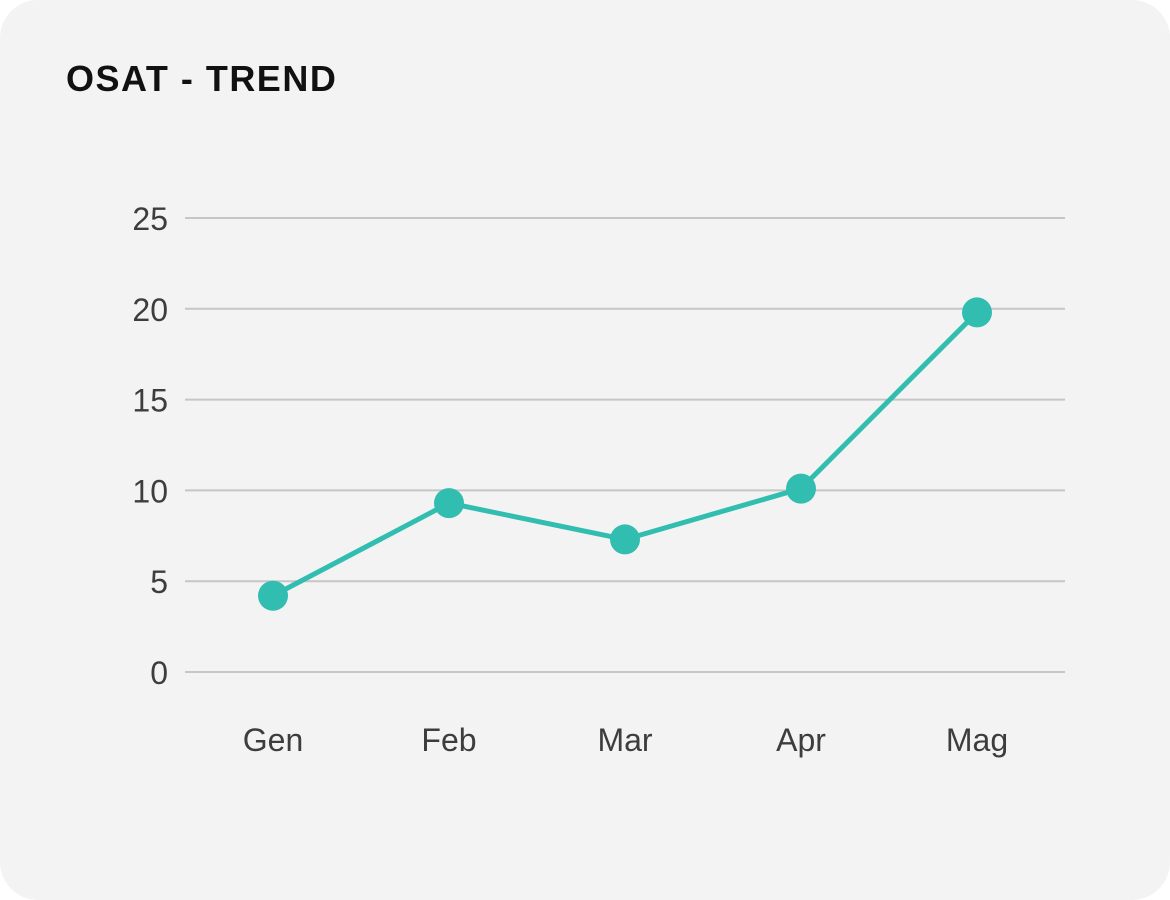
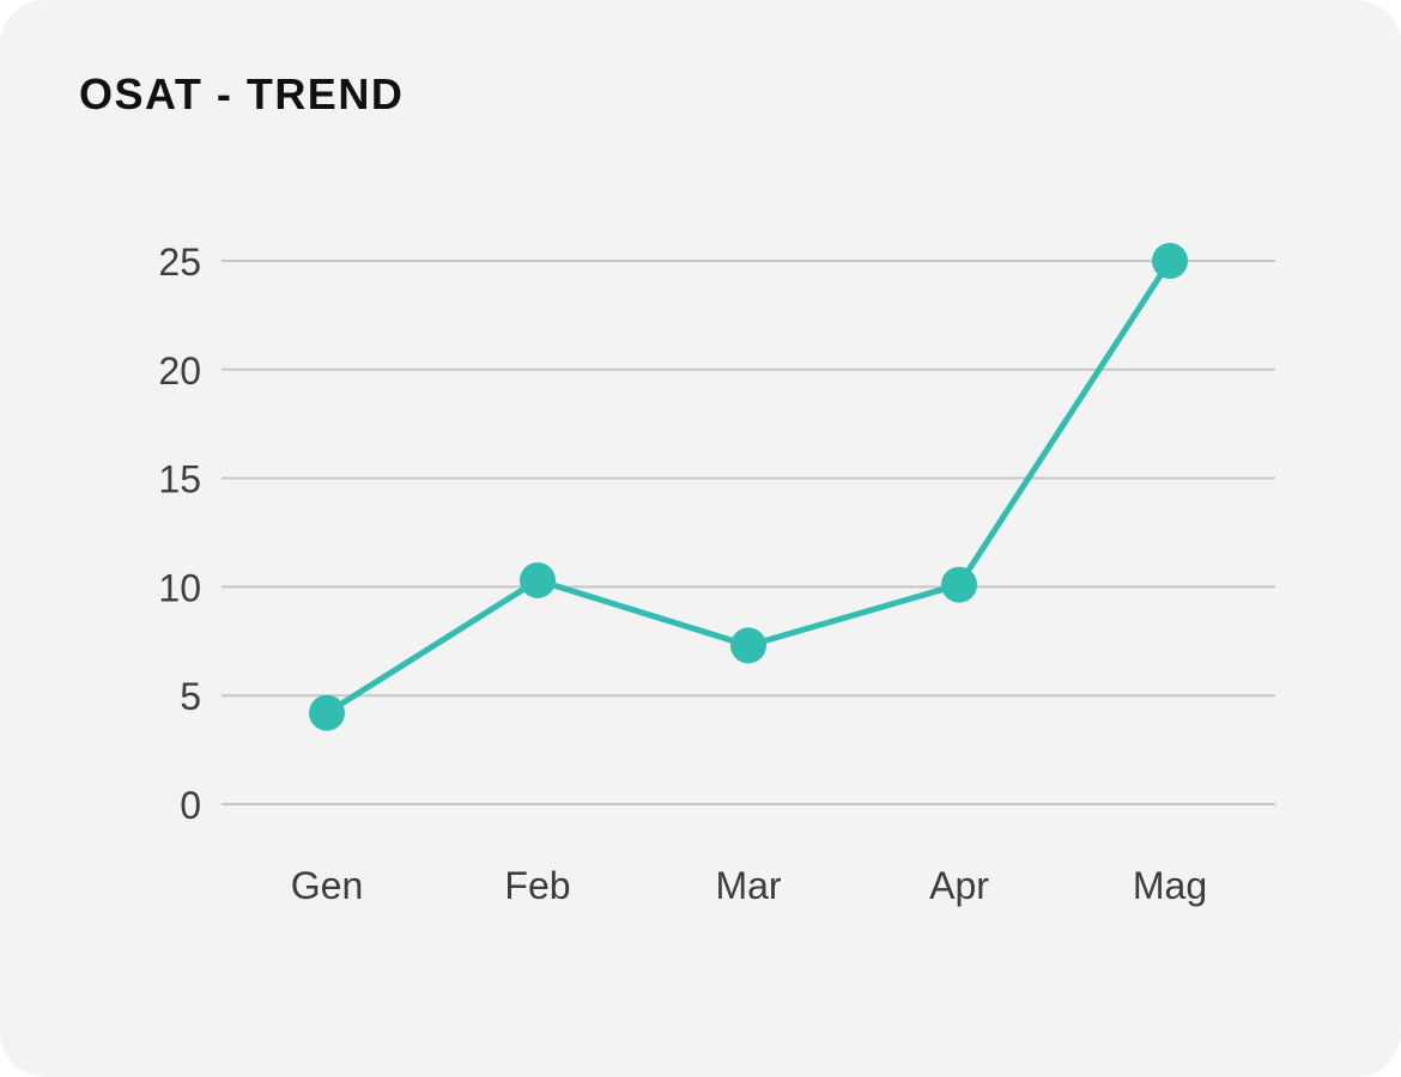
Feb: 9.3 -> 10.3
Mag: 19.8 -> 25.0
